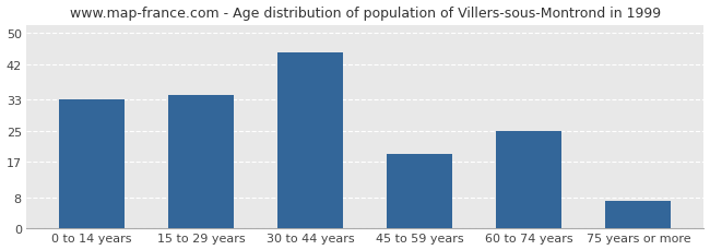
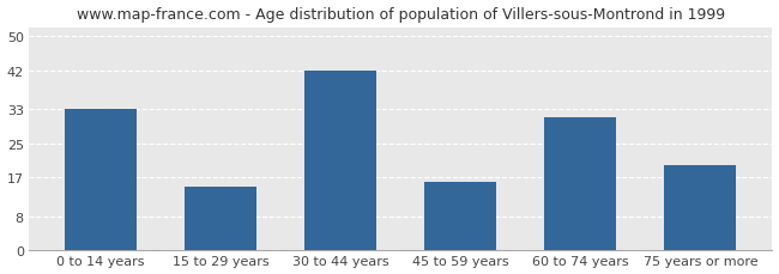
15 to 29 years: 34 -> 15
30 to 44 years: 45 -> 42
45 to 59 years: 19 -> 16
60 to 74 years: 25 -> 31
75 years or more: 7 -> 20
